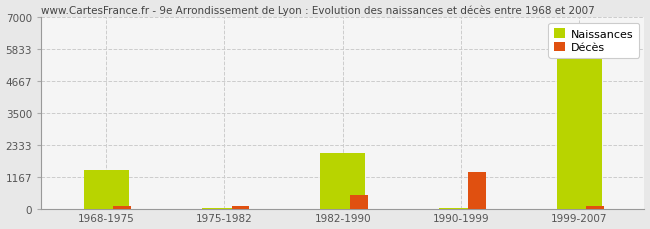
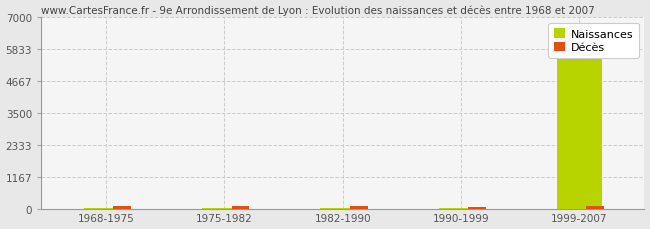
Naissances/1968-1975: 1400 -> 20
Naissances/1982-1990: 2050 -> 20
Décès/1982-1990: 500 -> 90
Décès/1990-1999: 1350 -> 60
